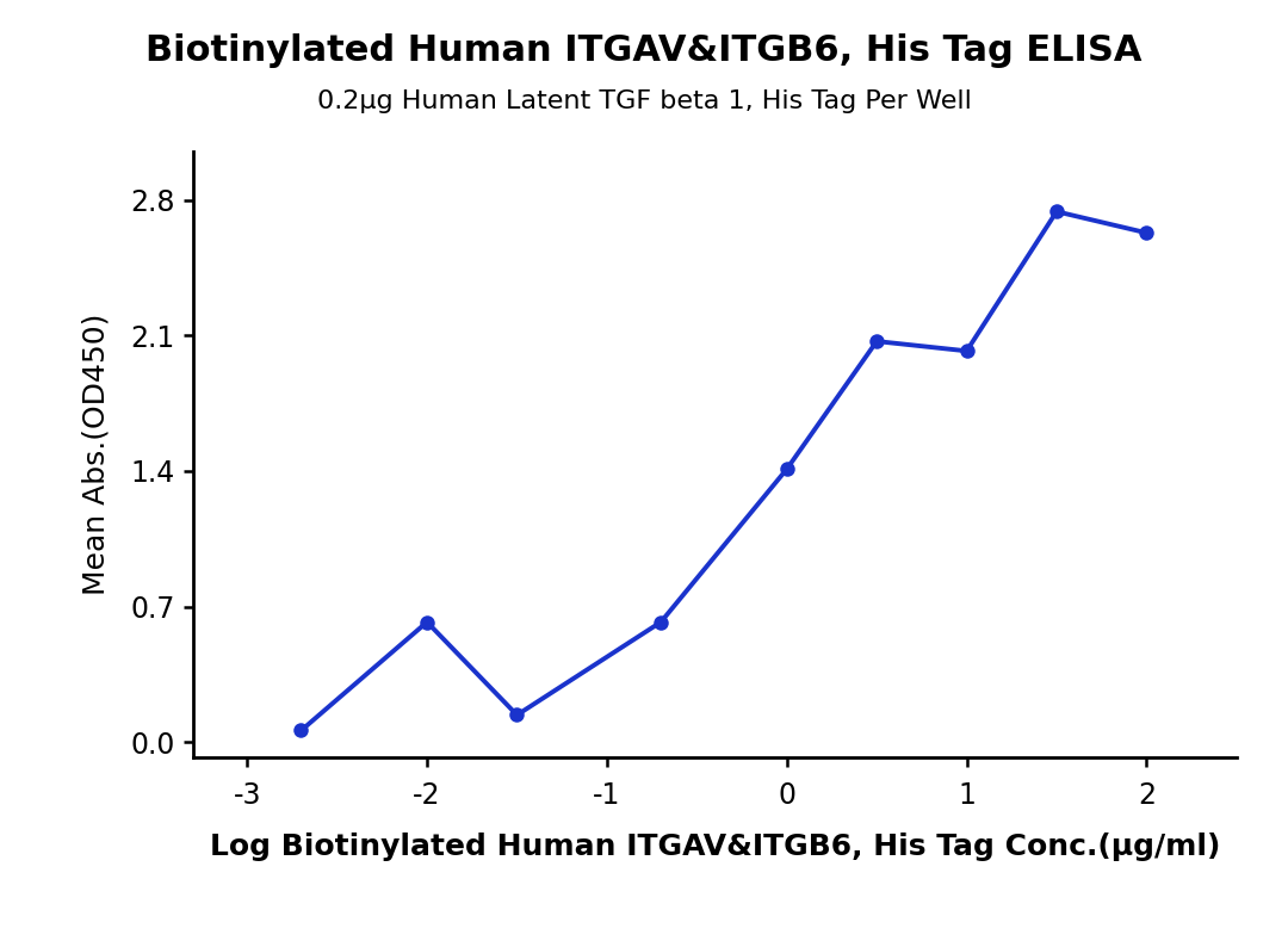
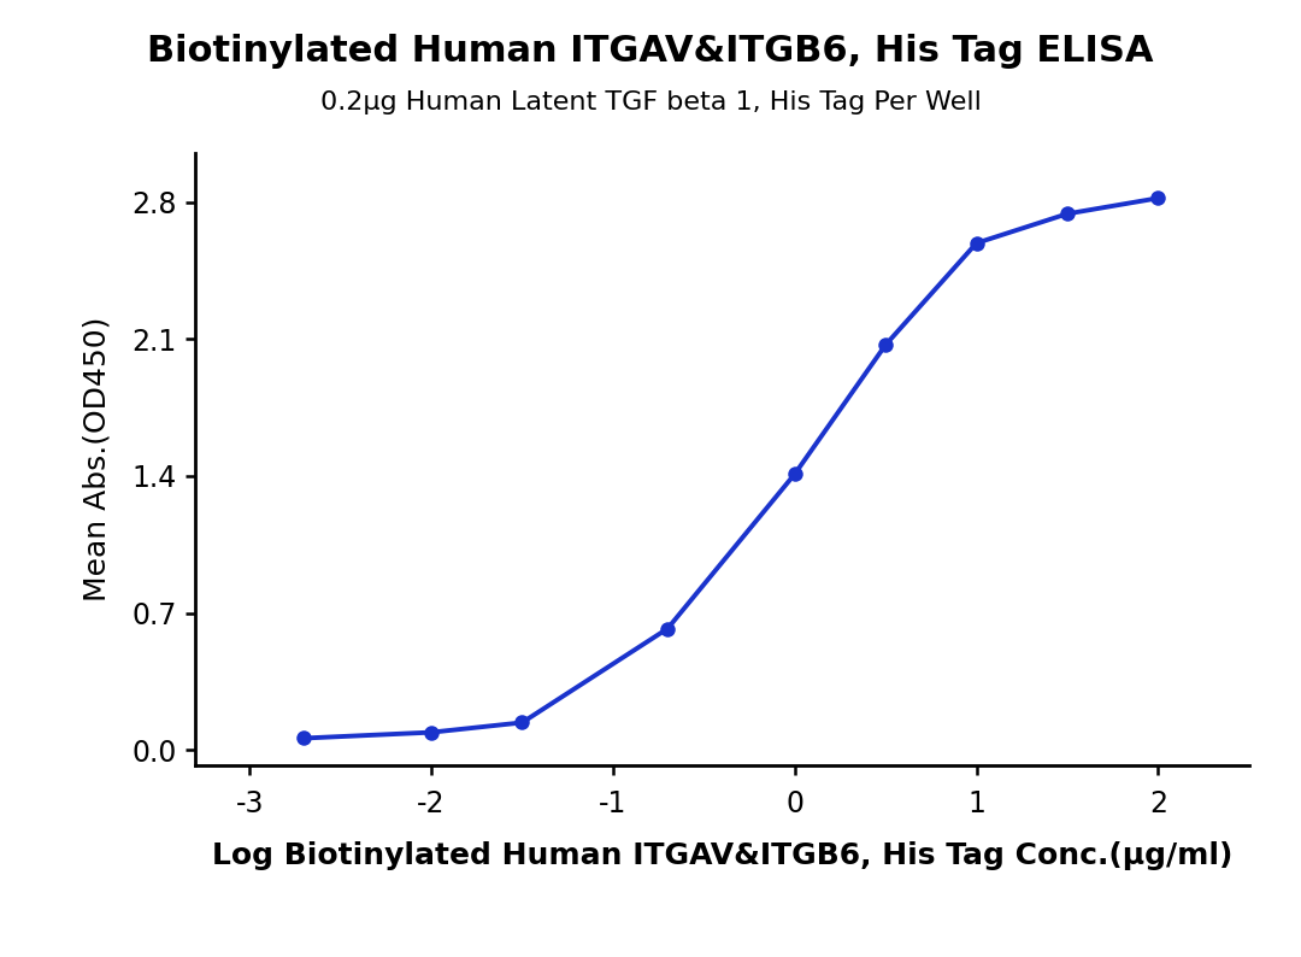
-2: 0.62 -> 0.09
1: 2.02 -> 2.59
2: 2.63 -> 2.82
